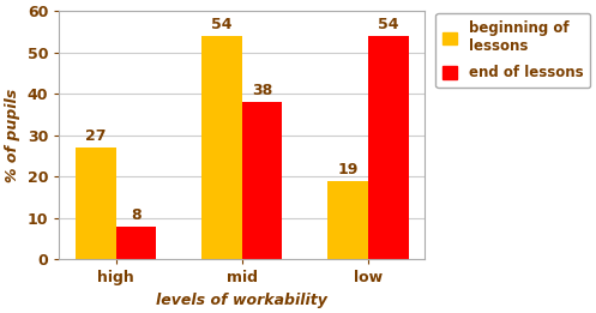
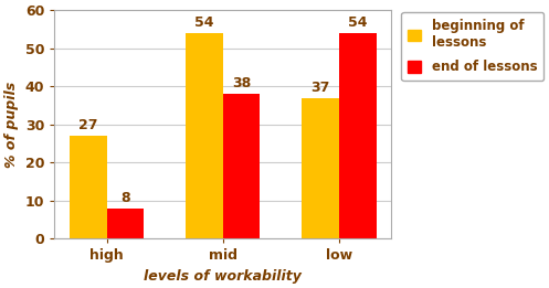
beginning of lessons/low: 19 -> 37
